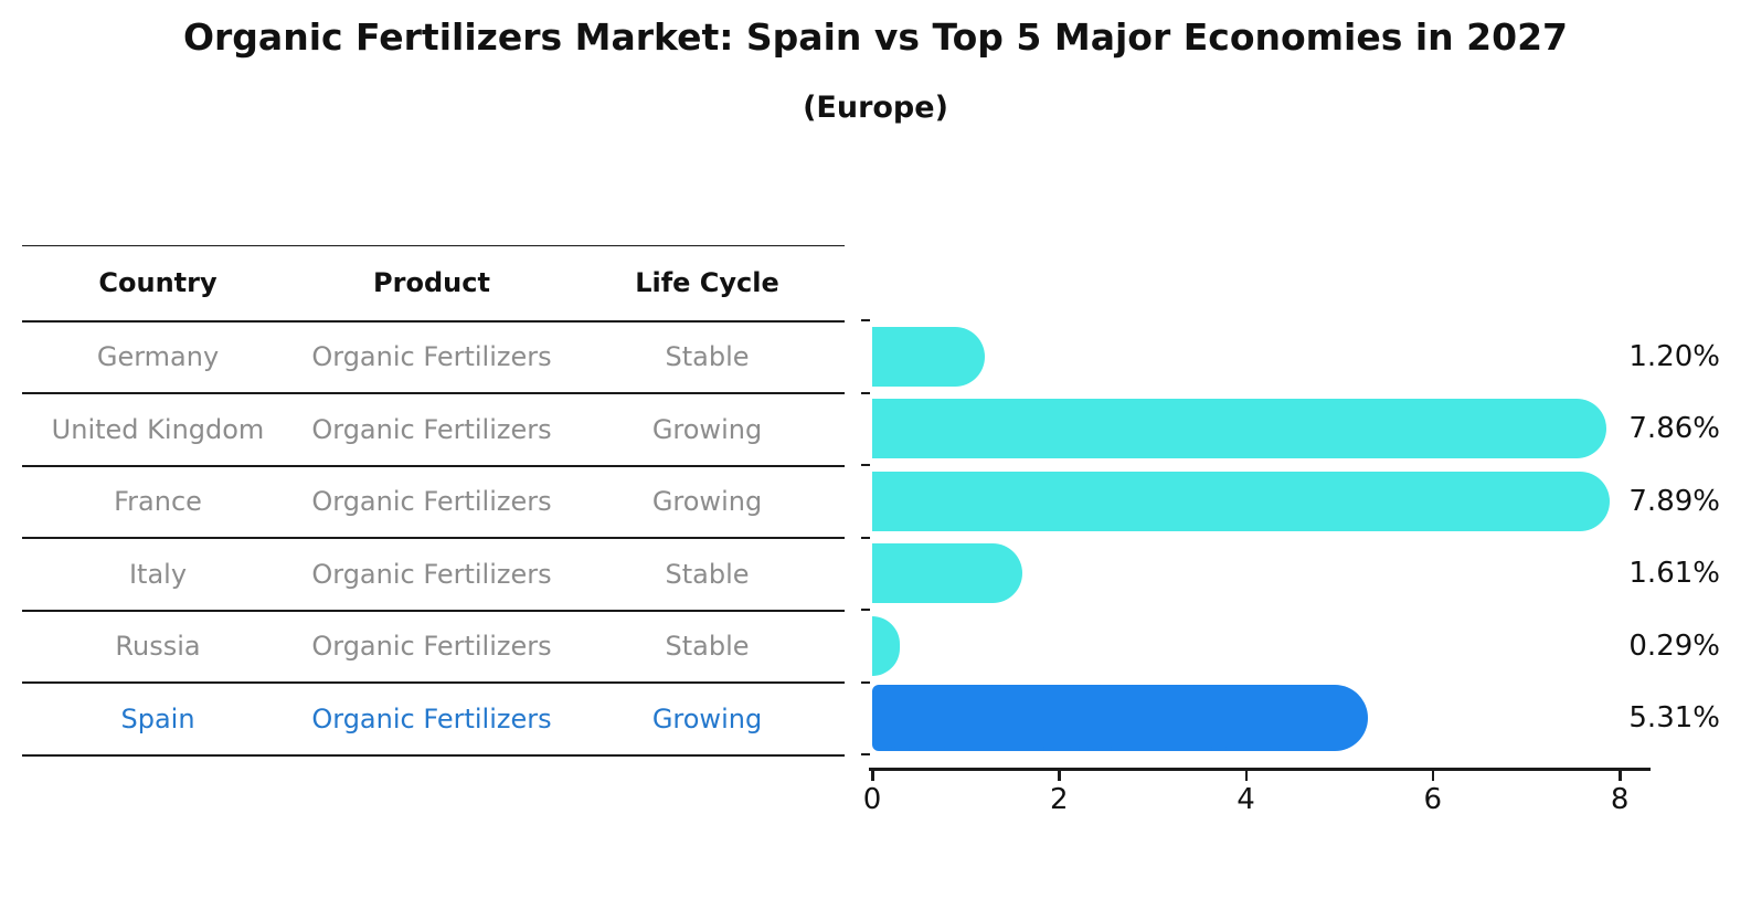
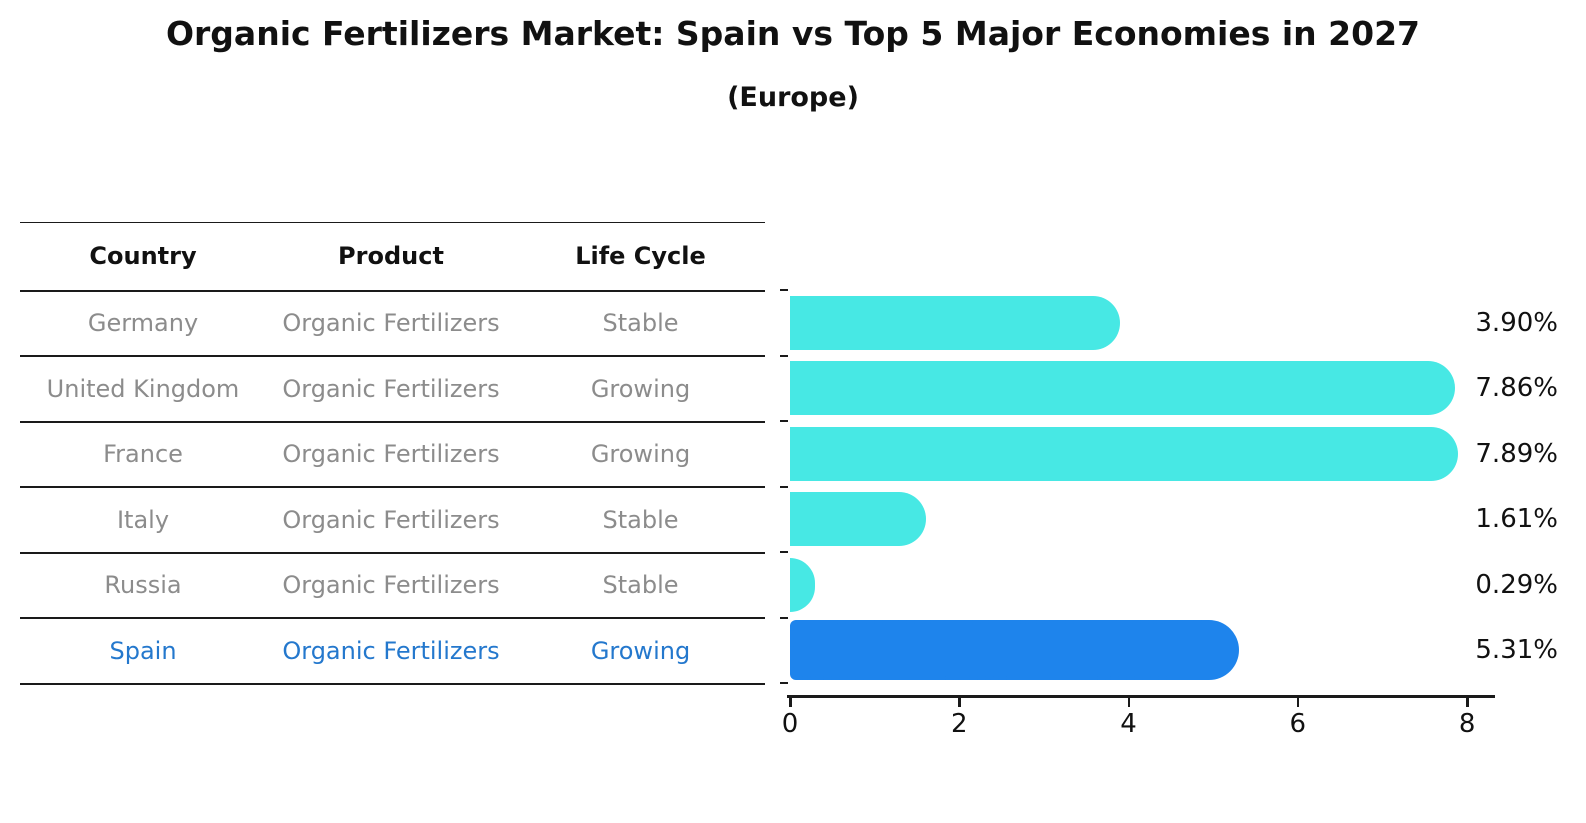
Germany: 1.20% -> 3.90%
